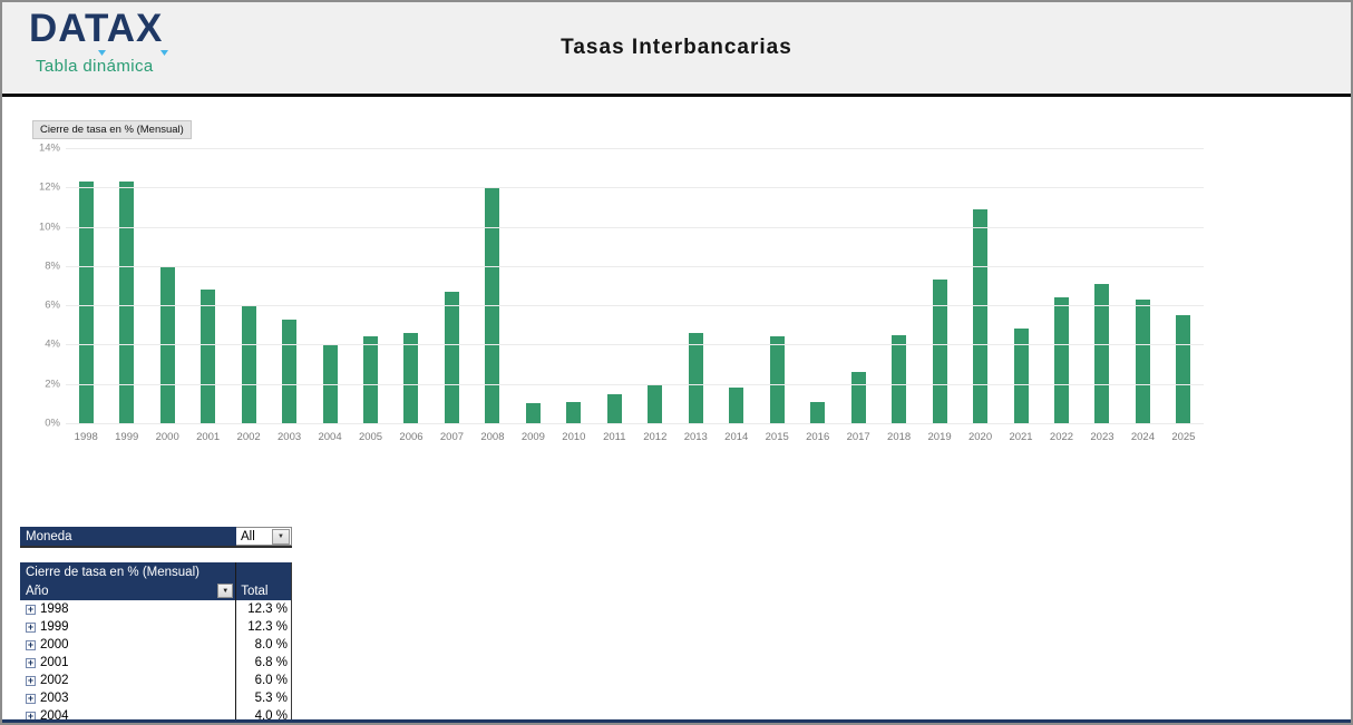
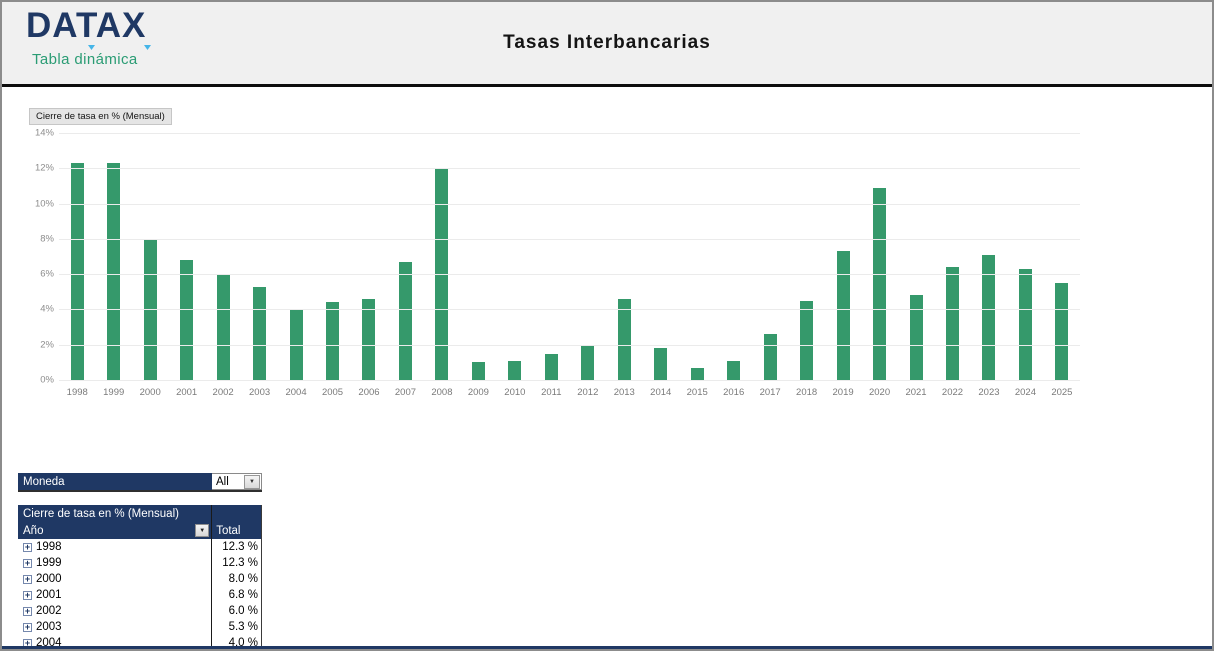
2015: 4.4% -> 0.7%
